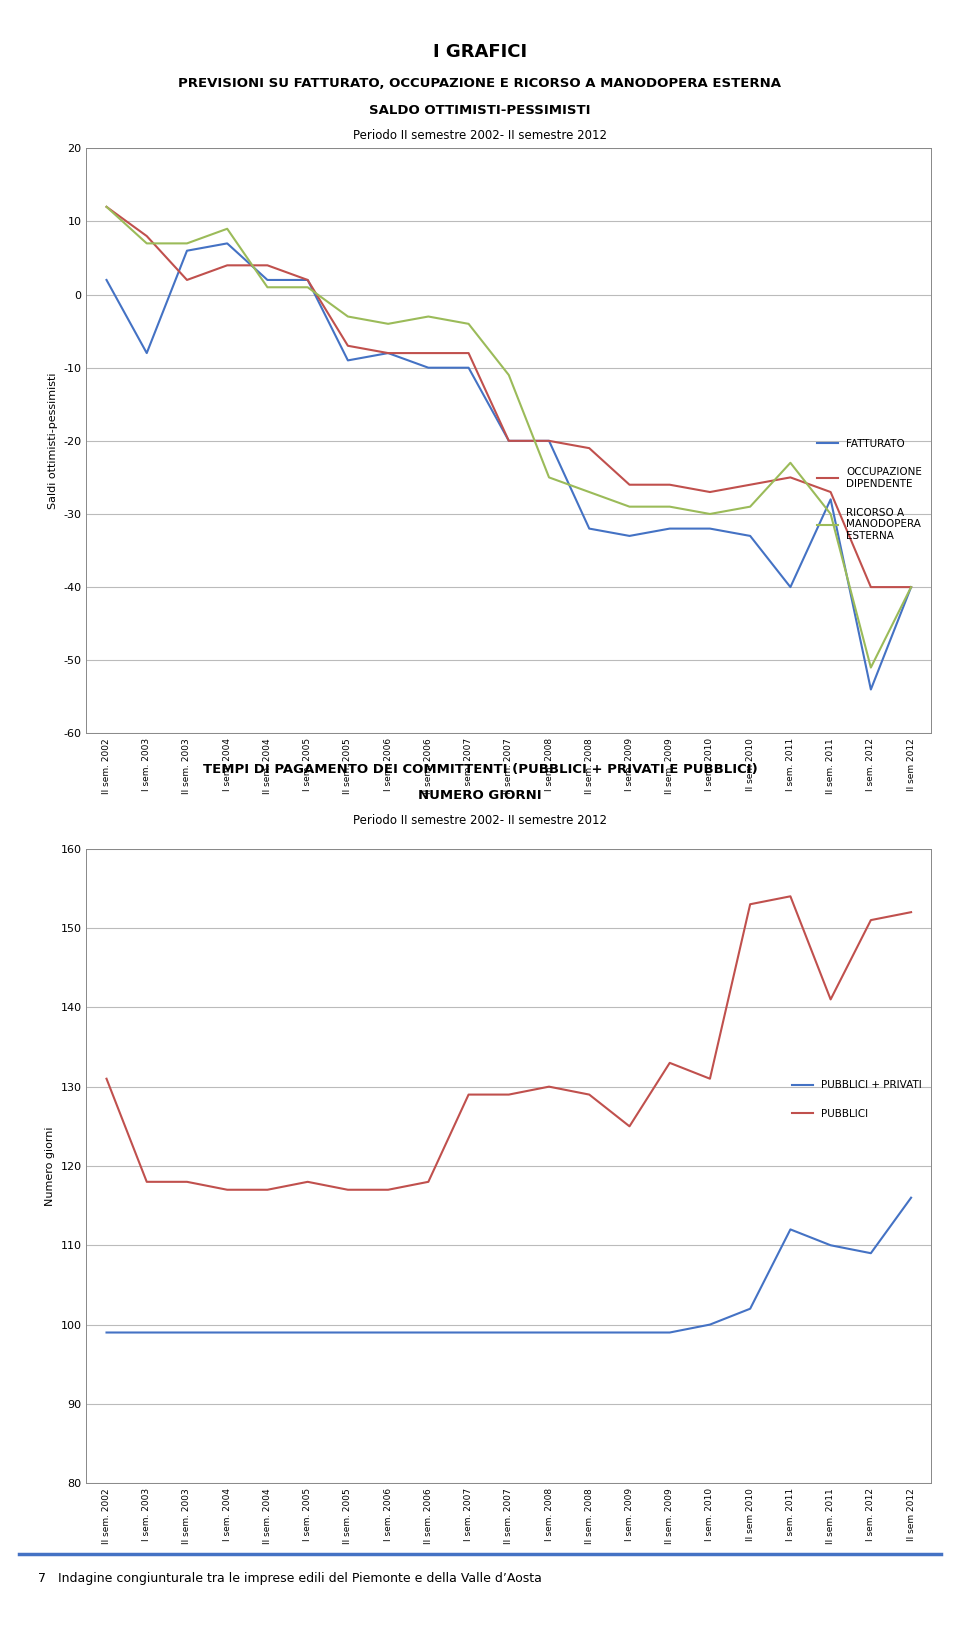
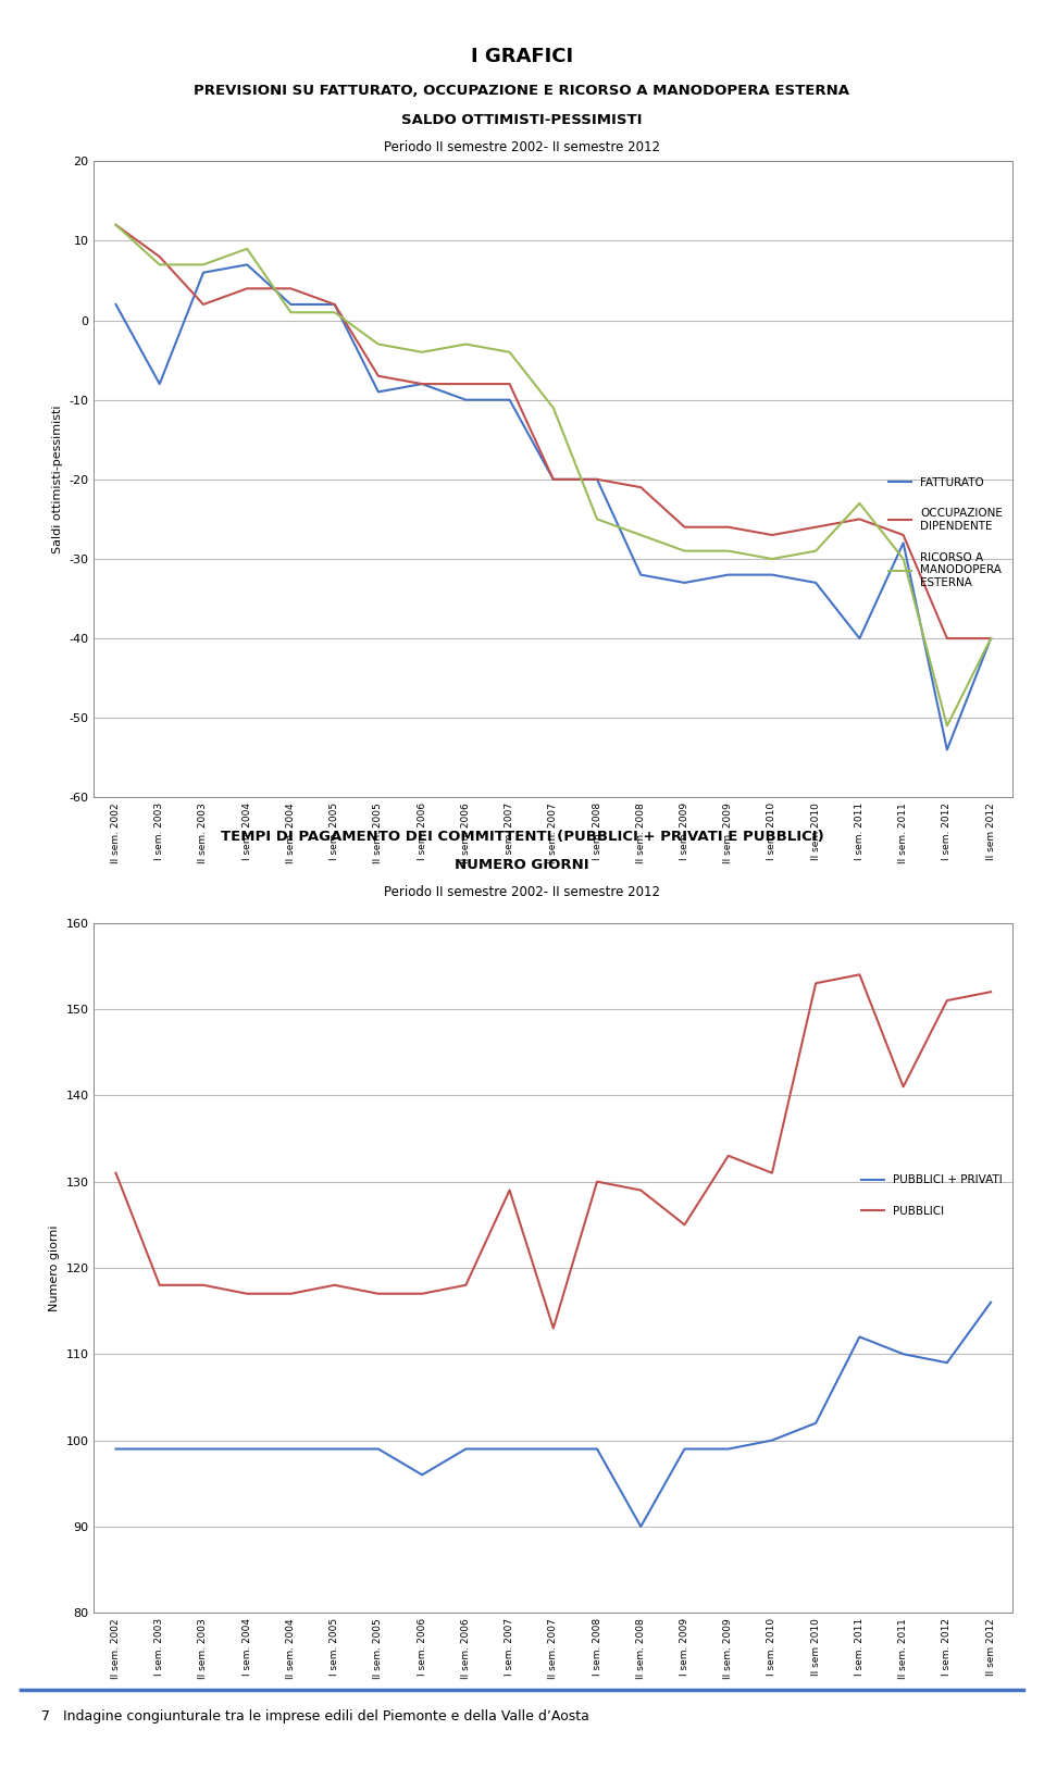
PUBBLICI + PRIVATI/I sem. 2006: 99 -> 96
PUBBLICI/II sem. 2007: 129 -> 113
PUBBLICI + PRIVATI/II sem. 2008: 99 -> 90
